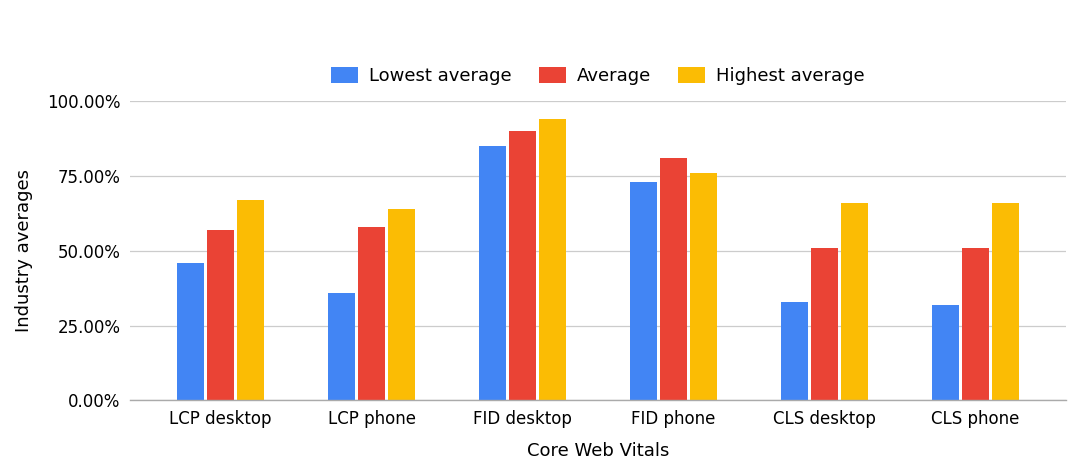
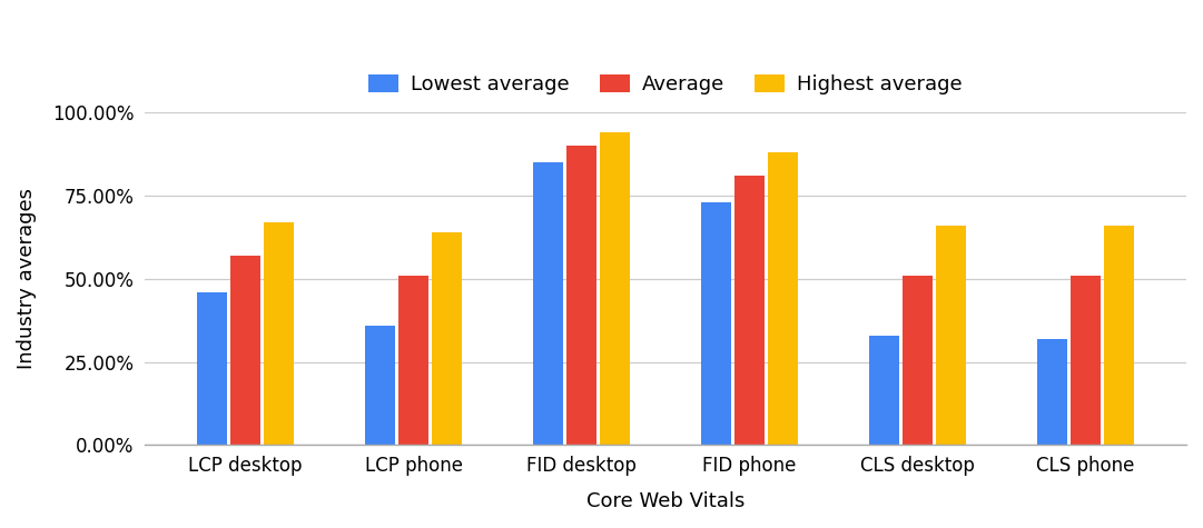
Average/LCP phone: 58% -> 51%
Highest average/FID phone: 76% -> 88%
